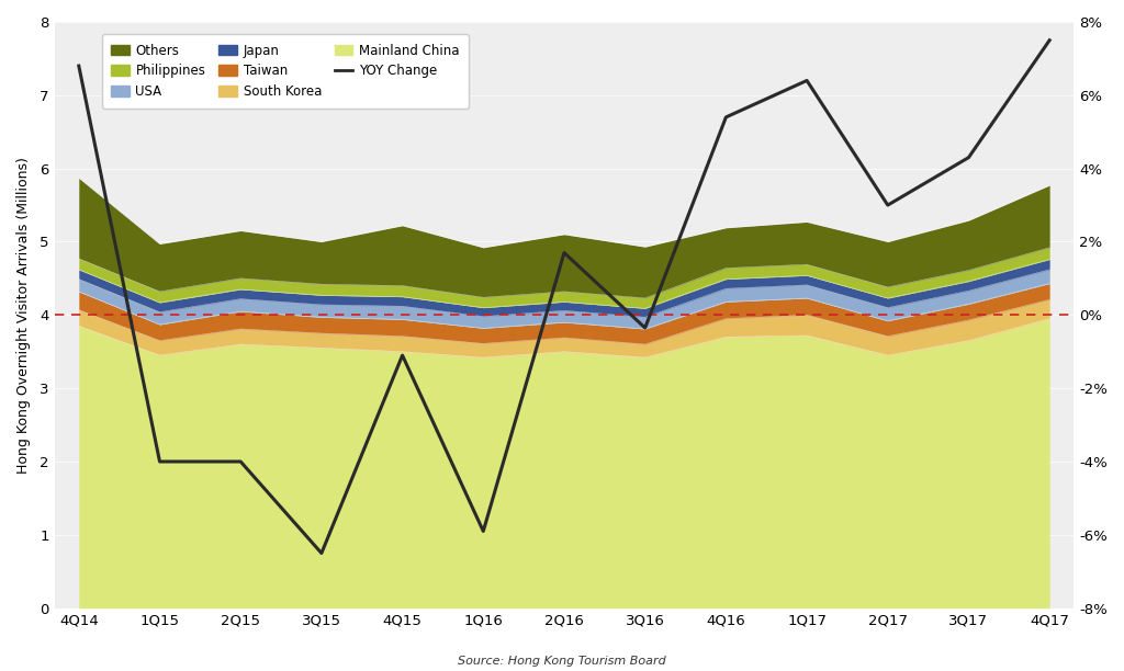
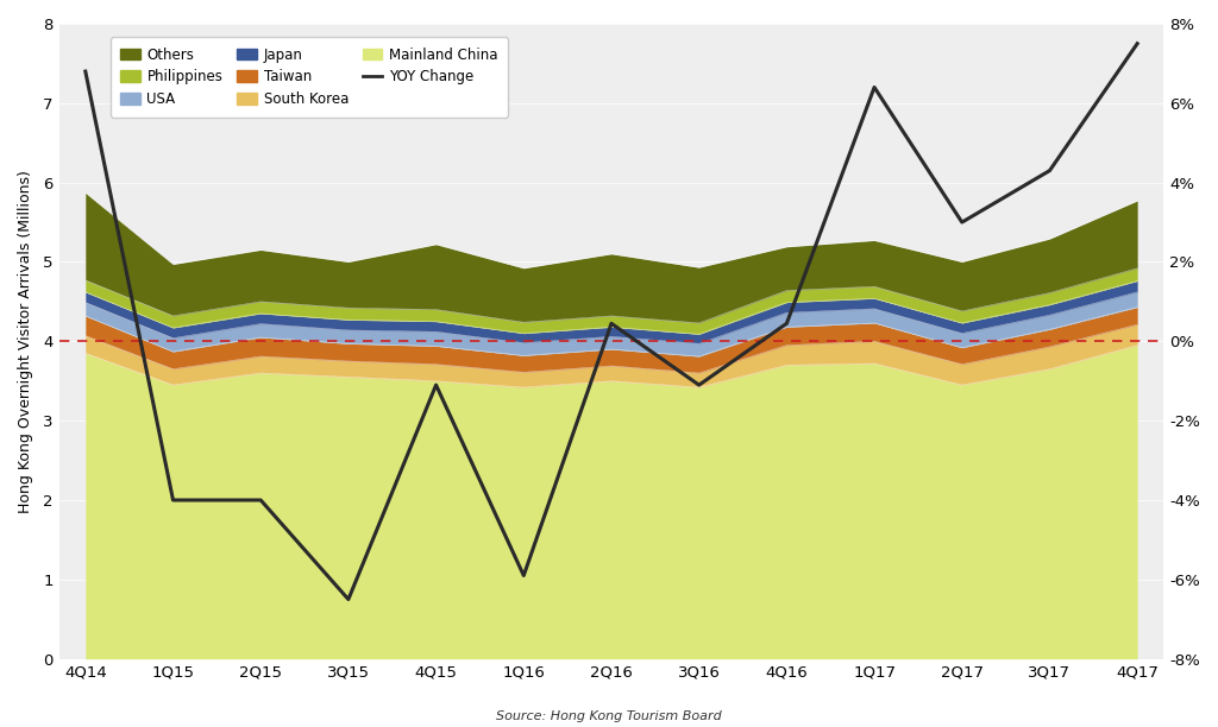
YOY Change/2Q16: 1.70% -> 0.45%
YOY Change/3Q16: -0.35% -> -1.10%
YOY Change/4Q16: 5.40% -> 0.45%
